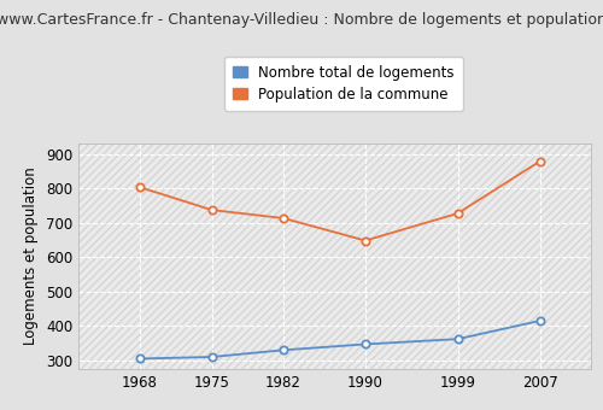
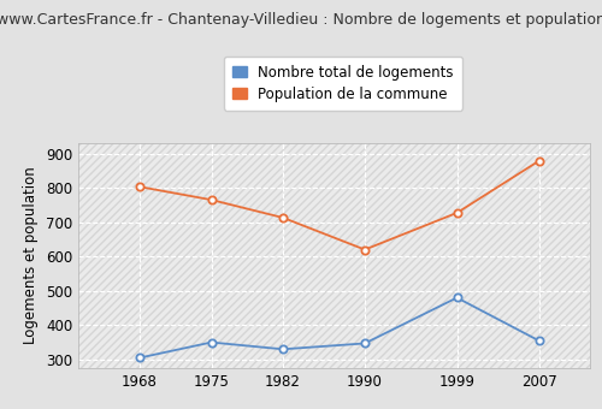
Nombre total de logements/1975: 310 -> 350
Population de la commune/1975: 737 -> 765
Population de la commune/1990: 648 -> 620
Nombre total de logements/1999: 362 -> 480
Nombre total de logements/2007: 415 -> 355
